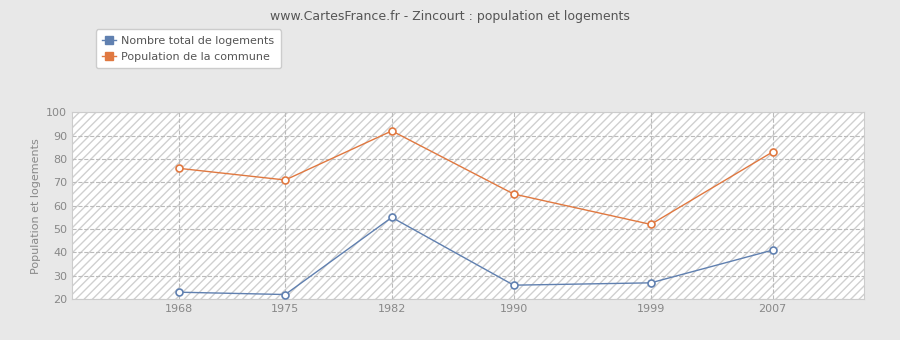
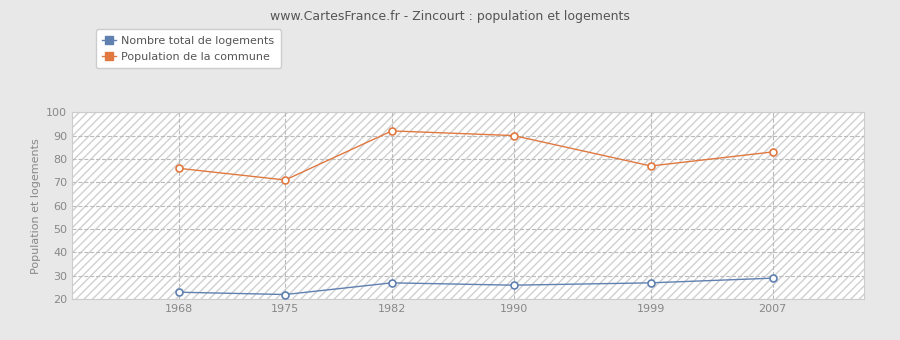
Nombre total de logements/1982: 55 -> 27
Population de la commune/1990: 65 -> 90
Population de la commune/1999: 52 -> 77
Nombre total de logements/2007: 41 -> 29
